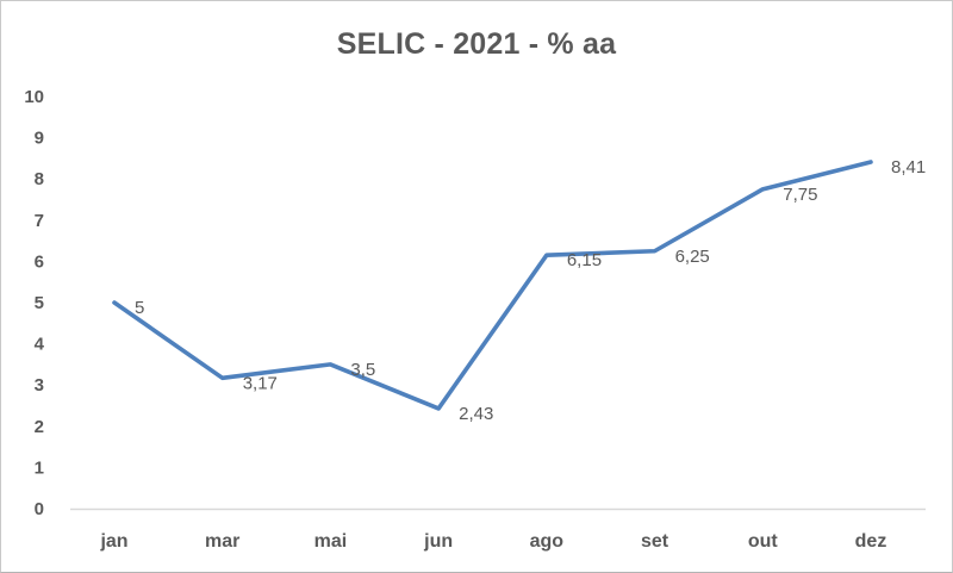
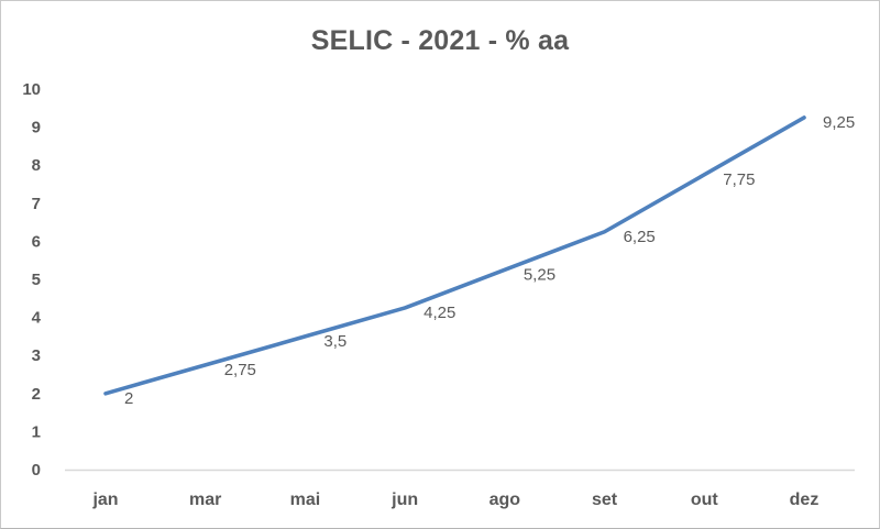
jan: 5 -> 2
mar: 3,17 -> 2,75
jun: 2,43 -> 4,25
ago: 6,15 -> 5,25
dez: 8,41 -> 9,25
